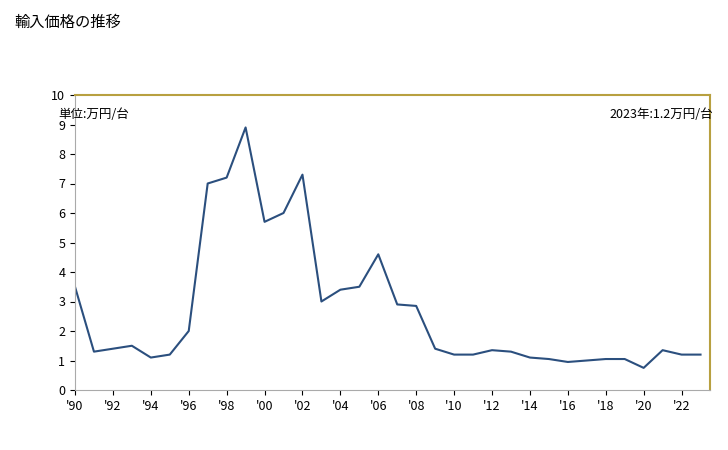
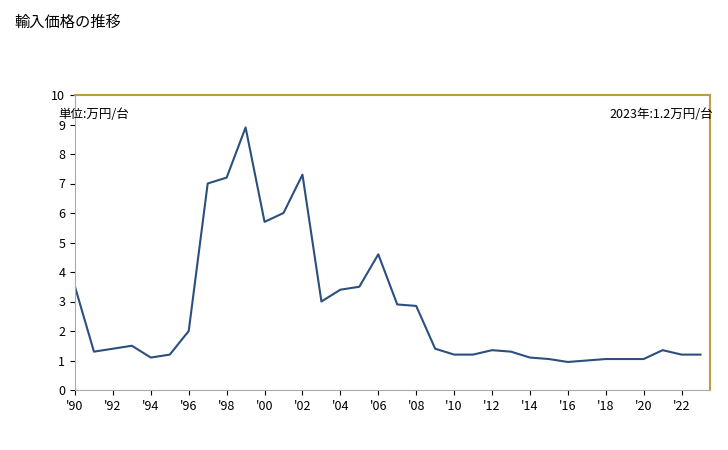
'20: 0.75 -> 1.05
